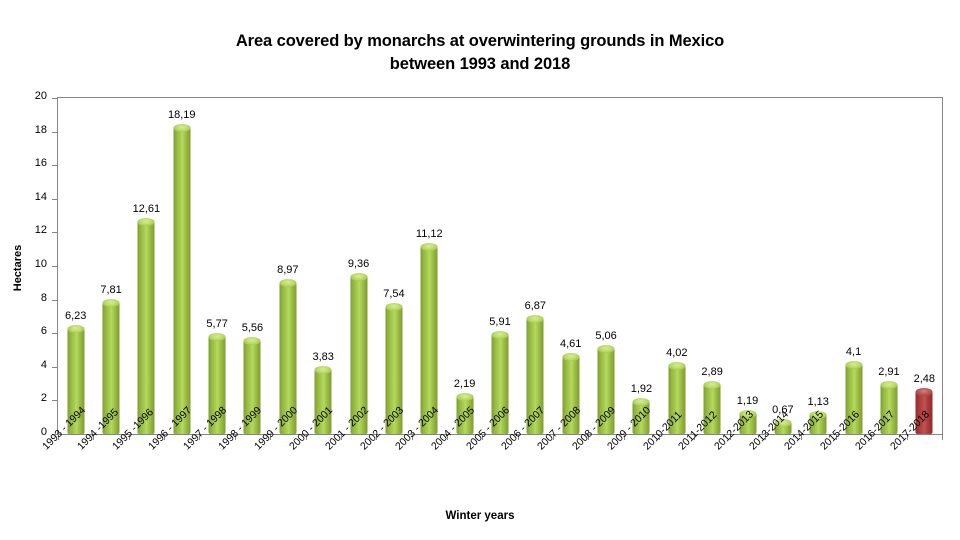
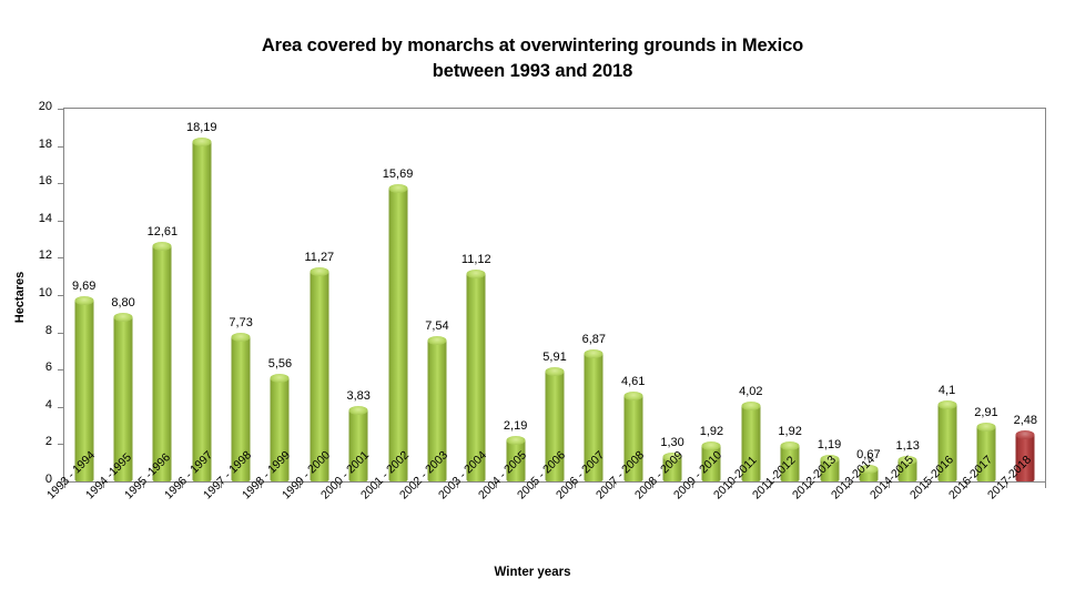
1993 - 1994: 6,23 -> 9,69
1994 -1995: 7,81 -> 8,80
1997 - 1998: 5,77 -> 7,73
1999 - 2000: 8,97 -> 11,27
2001 - 2002: 9,36 -> 15,69
2008 - 2009: 5,06 -> 1,30
2011-2012: 2,89 -> 1,92
